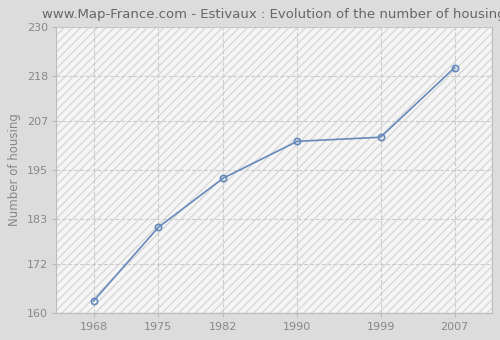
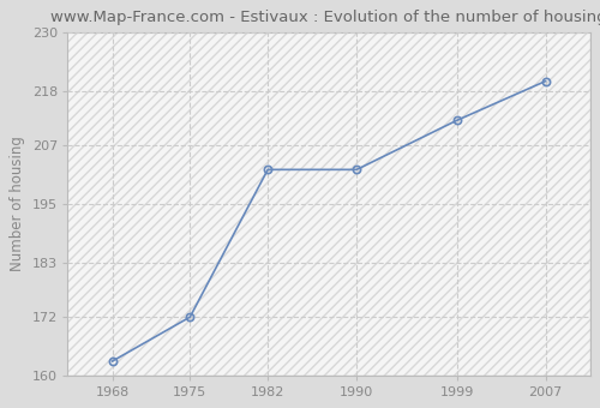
1975: 181 -> 172
1982: 193 -> 202
1999: 203 -> 212
